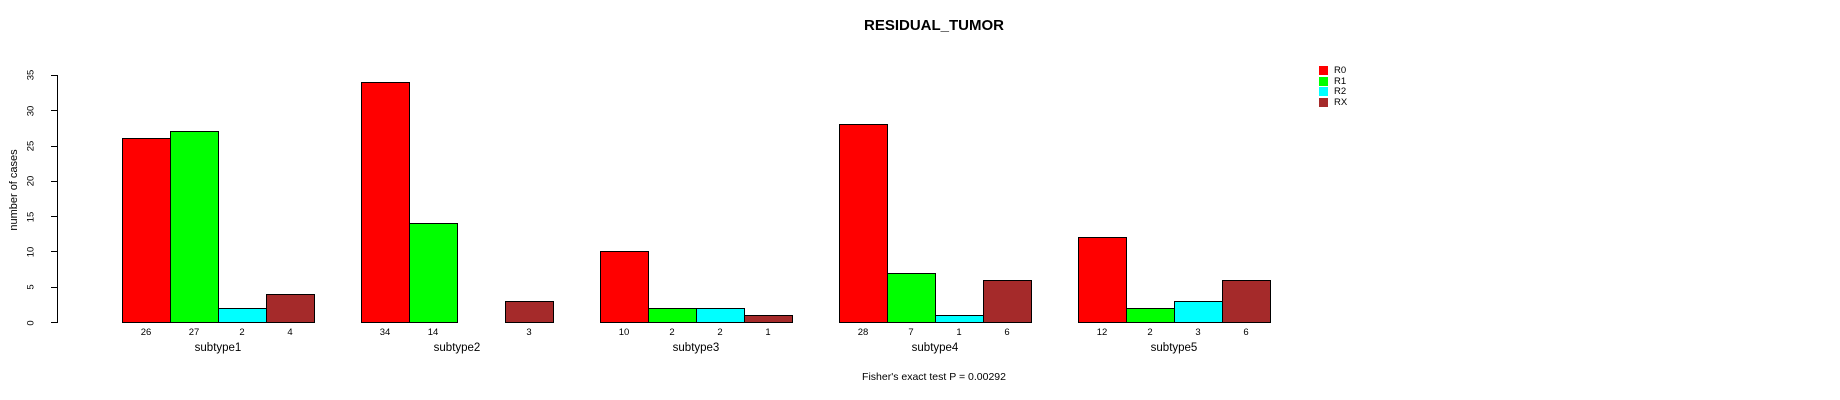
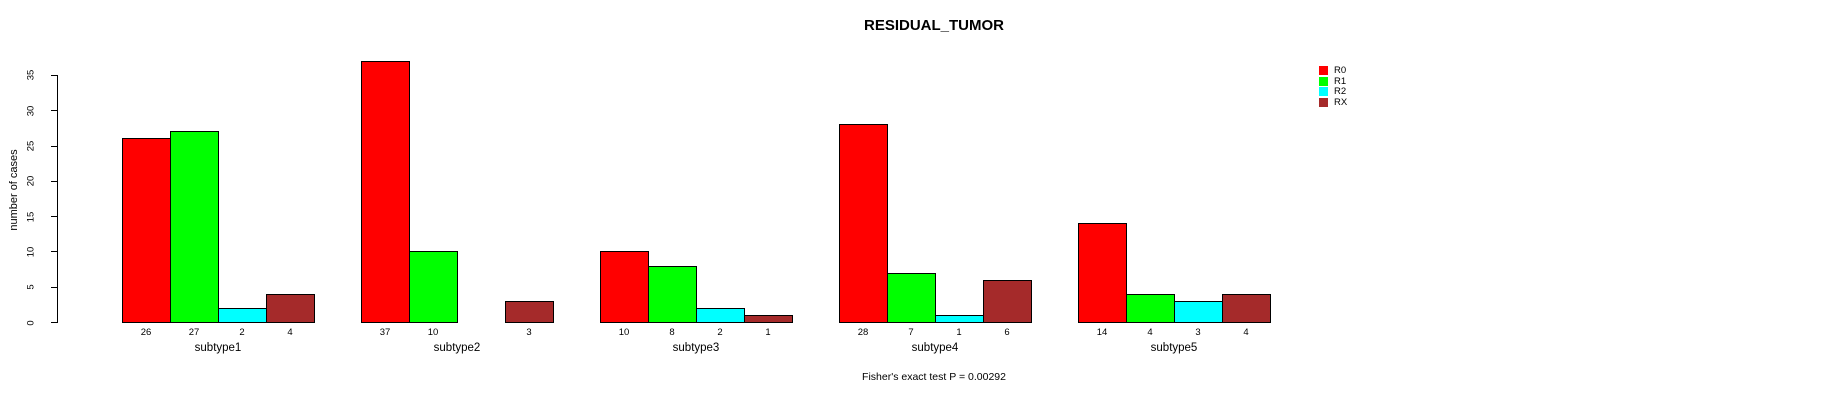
R0/subtype2: 34 -> 37
R1/subtype2: 14 -> 10
R1/subtype3: 2 -> 8
R0/subtype5: 12 -> 14
R1/subtype5: 2 -> 4
RX/subtype5: 6 -> 4
